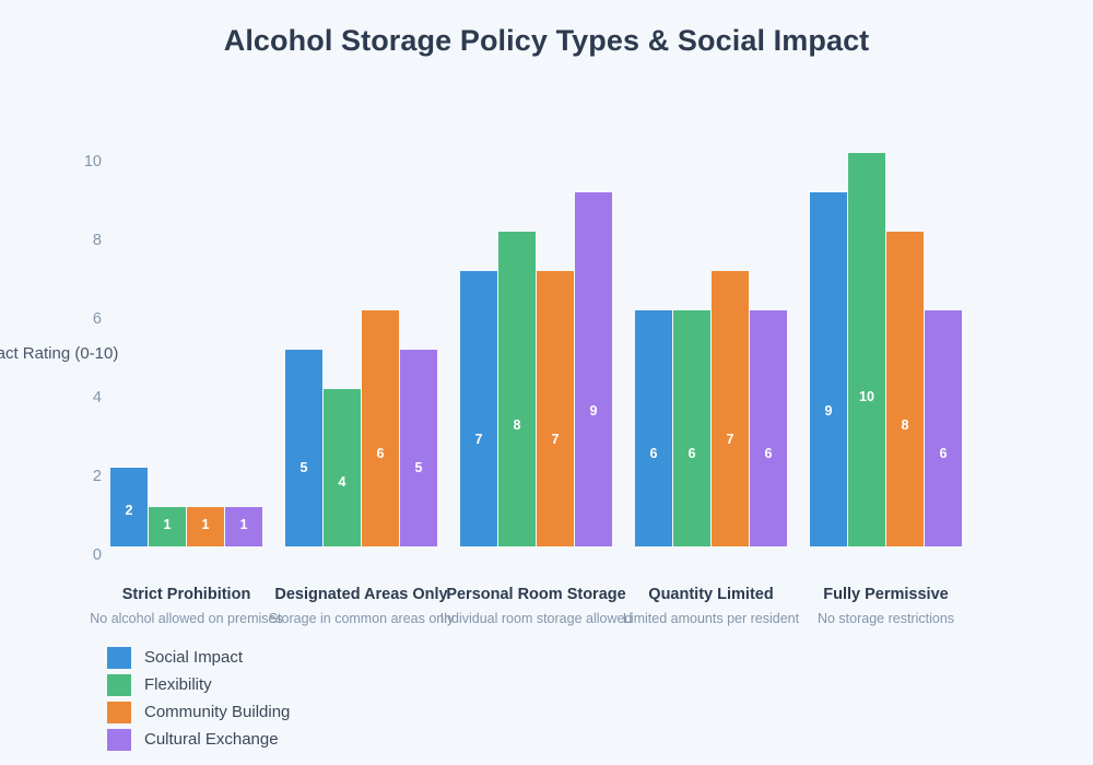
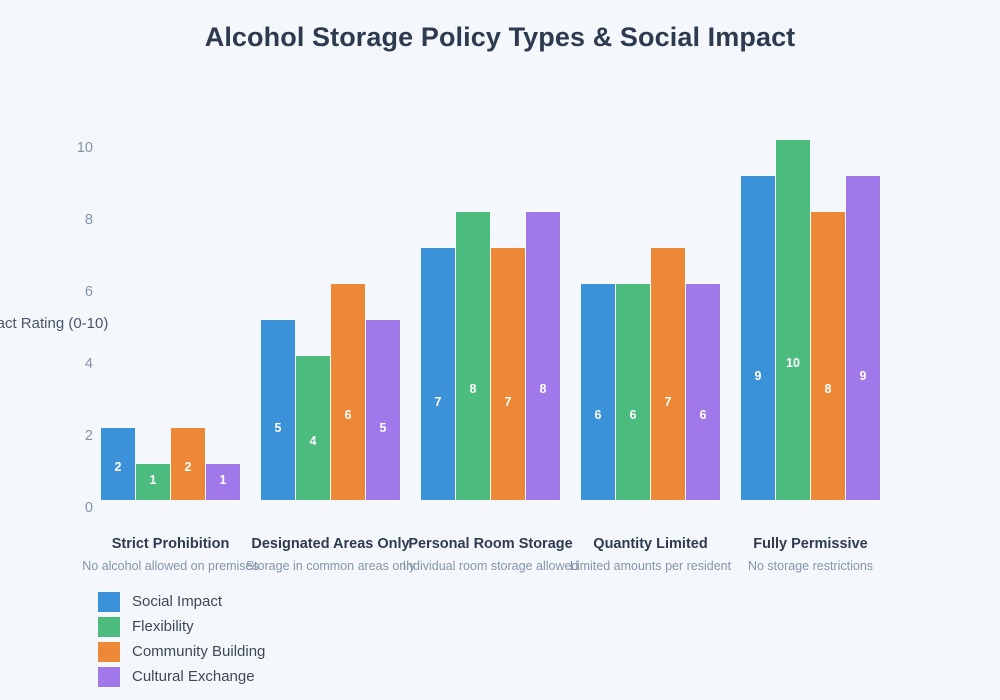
Community Building/Strict Prohibition: 1 -> 2
Cultural Exchange/Personal Room Storage: 9 -> 8
Cultural Exchange/Fully Permissive: 6 -> 9
